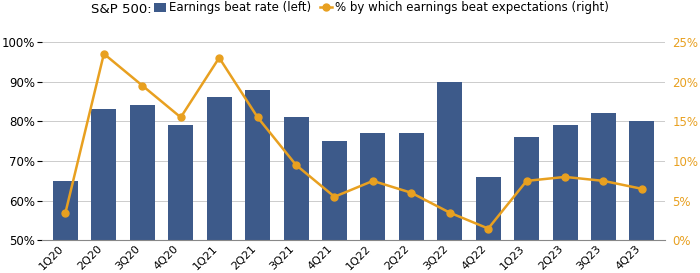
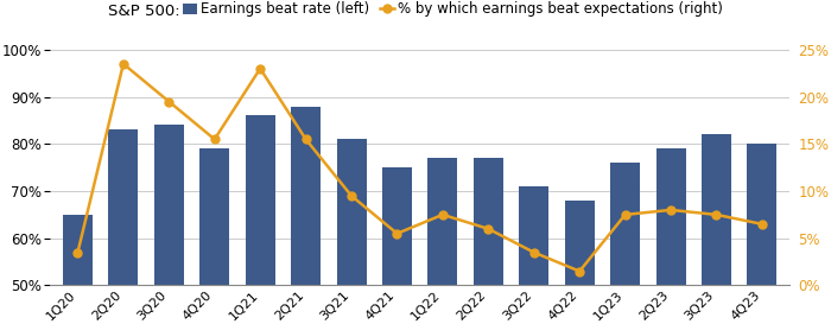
Earnings beat rate (left)/3Q22: 90% -> 71%
Earnings beat rate (left)/4Q22: 66% -> 68%
